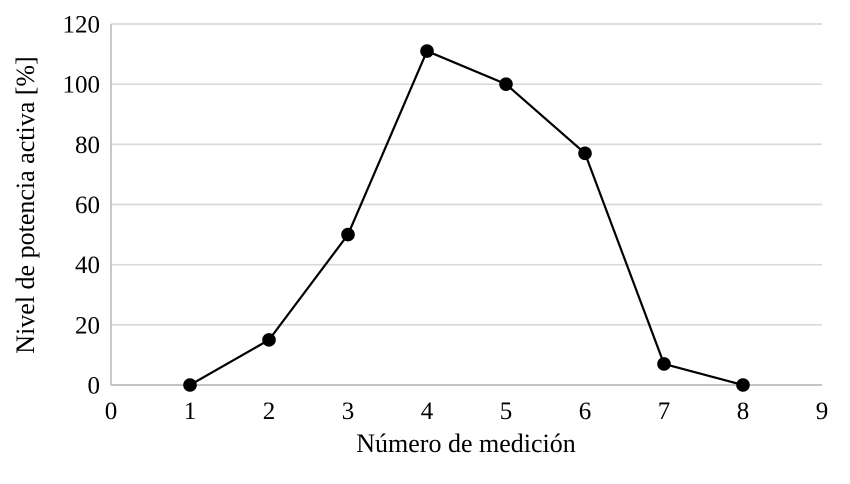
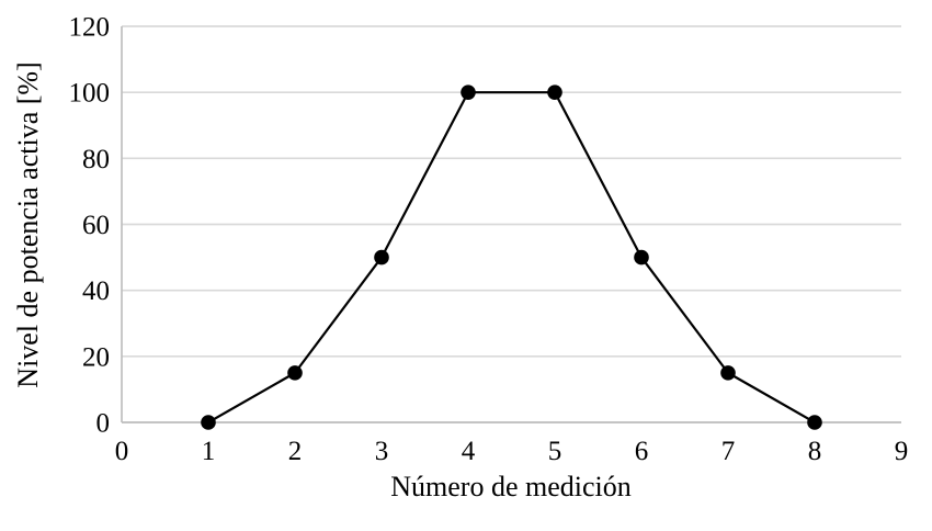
4: 111 -> 100
6: 77 -> 50
7: 7 -> 15
